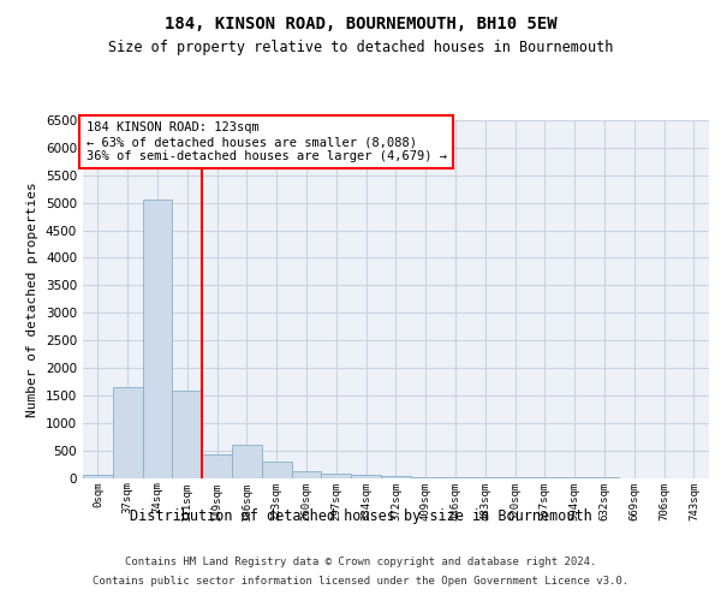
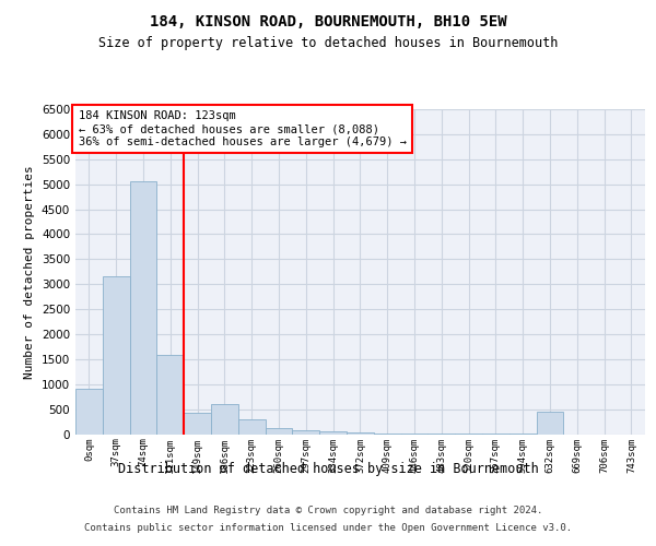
0sqm: 60 -> 900
37sqm: 1650 -> 3150
632sqm: 0 -> 450
